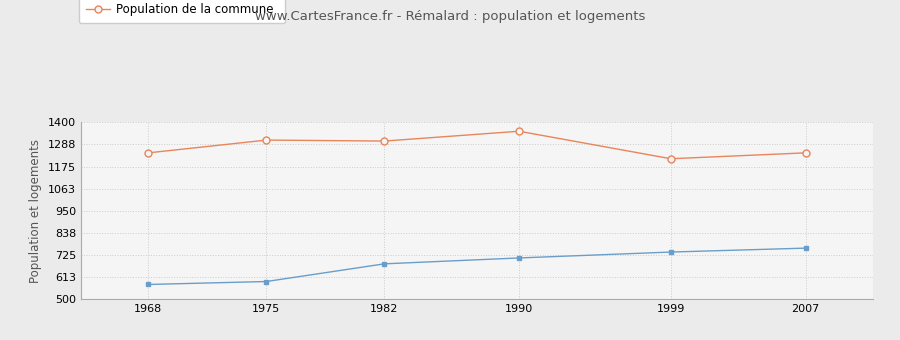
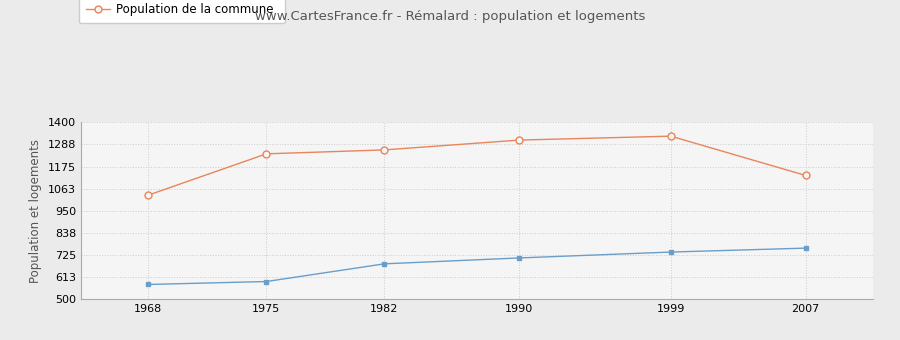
Population de la commune/1968: 1240 -> 1030
Population de la commune/1975: 1310 -> 1240
Population de la commune/1982: 1300 -> 1260
Population de la commune/1990: 1360 -> 1310
Population de la commune/1999: 1220 -> 1330
Population de la commune/2007: 1240 -> 1130
